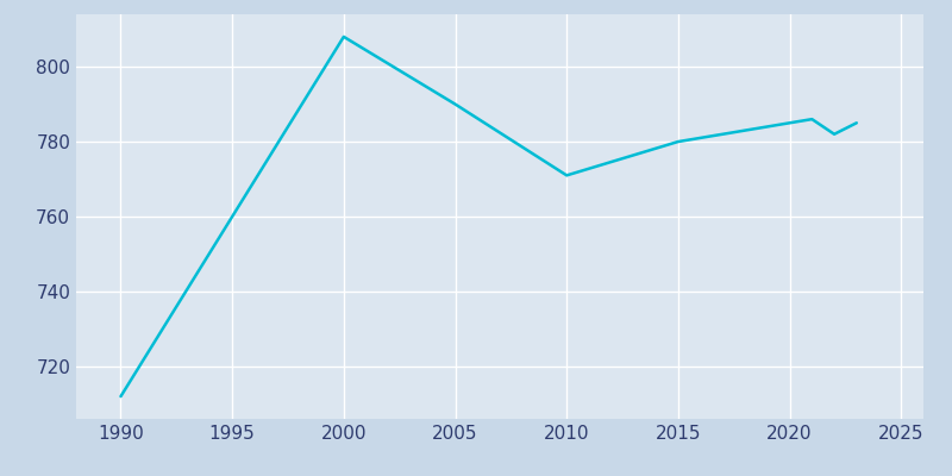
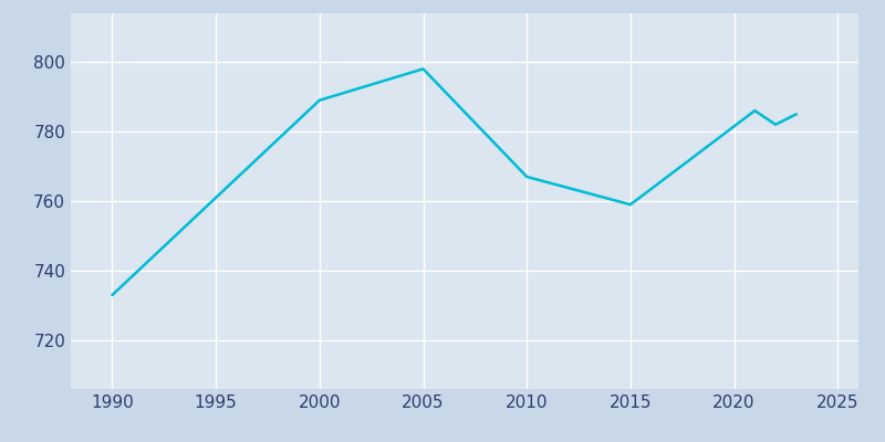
1990: 712 -> 733
2000: 808 -> 789
2005: 790 -> 798
2010: 771 -> 767
2015: 780 -> 759
